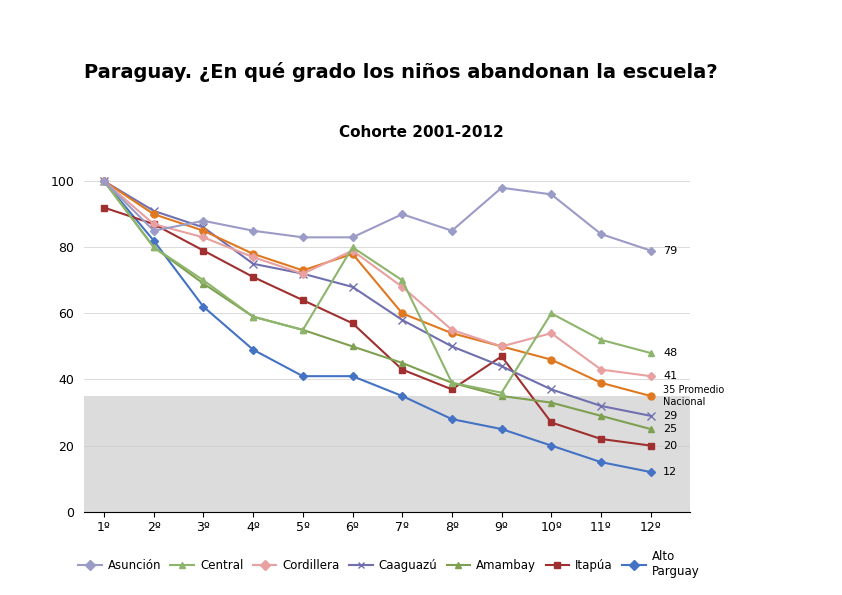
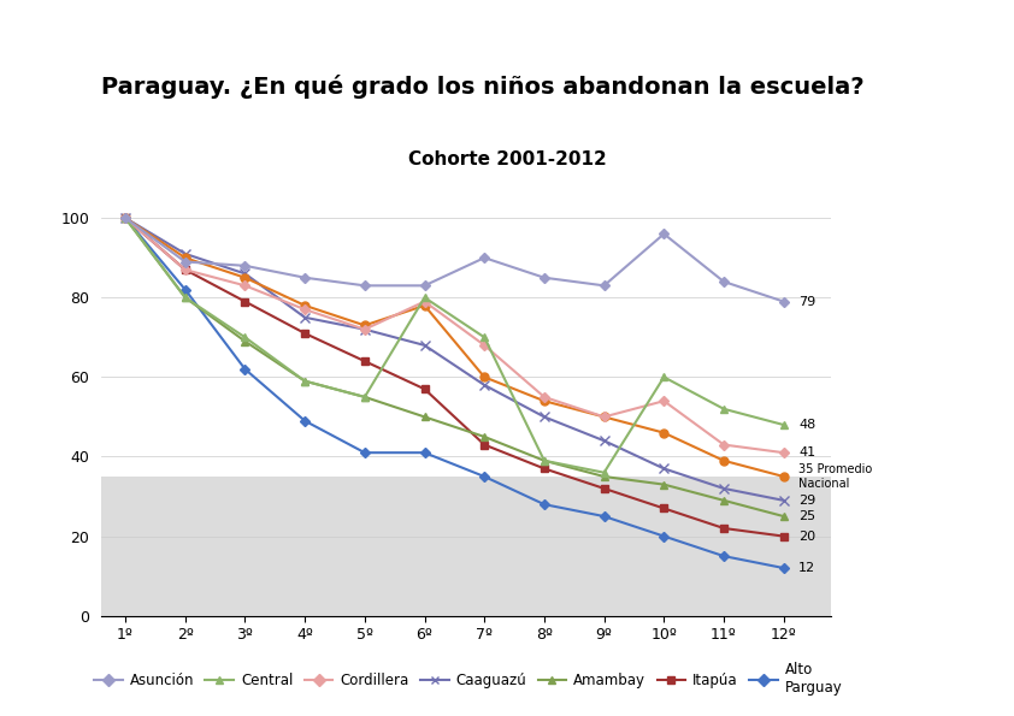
Itapúa/1º: 92 -> 100
Asunción/2º: 85 -> 89
Asunción/9º: 98 -> 83
Itapúa/9º: 47 -> 32
